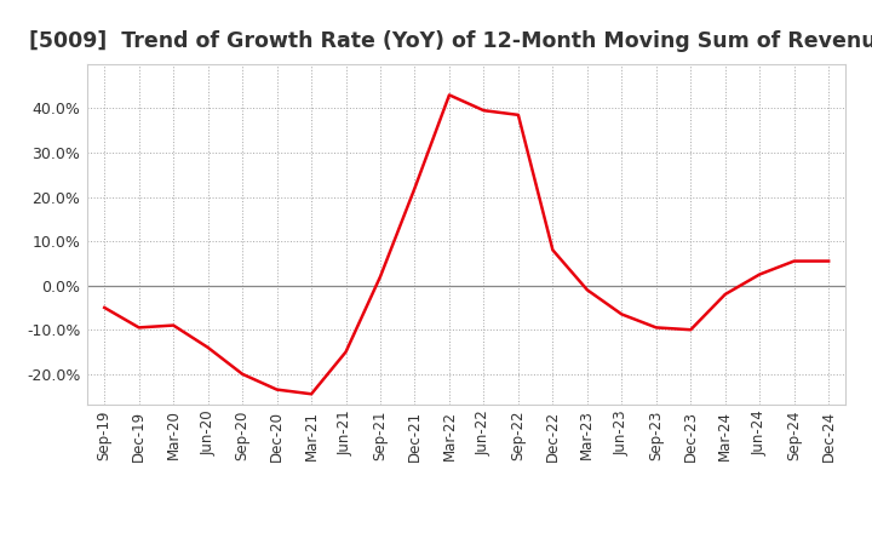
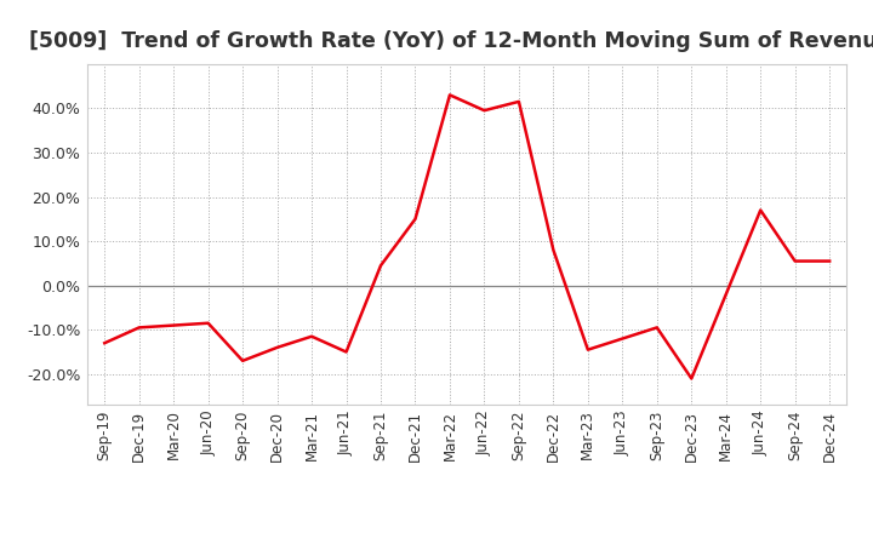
Sep-19: -5.0% -> -13.0%
Jun-20: -14.0% -> -8.5%
Sep-20: -20.0% -> -17.0%
Dec-20: -23.5% -> -14.0%
Mar-21: -24.5% -> -11.5%
Sep-21: 2.0% -> 4.5%
Dec-21: 22.0% -> 15.0%
Sep-22: 38.5% -> 41.5%
Mar-23: -1.0% -> -14.5%
Jun-23: -6.5% -> -12.0%
Dec-23: -10.0% -> -21.0%
Jun-24: 2.5% -> 17.0%
